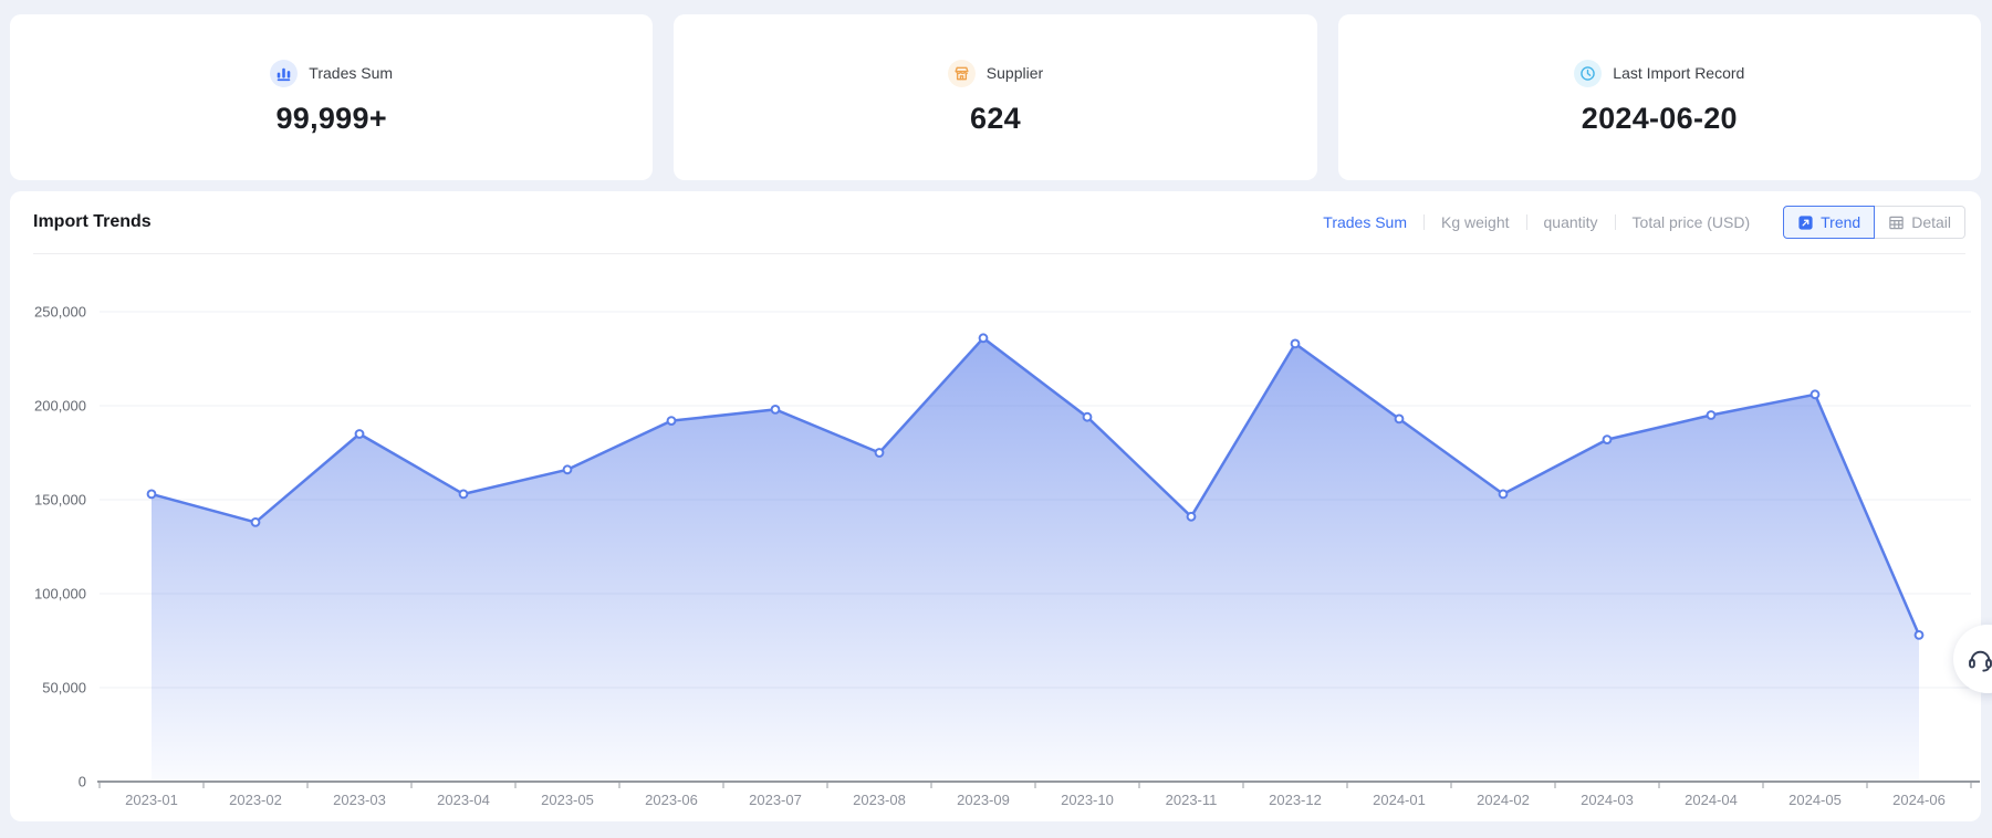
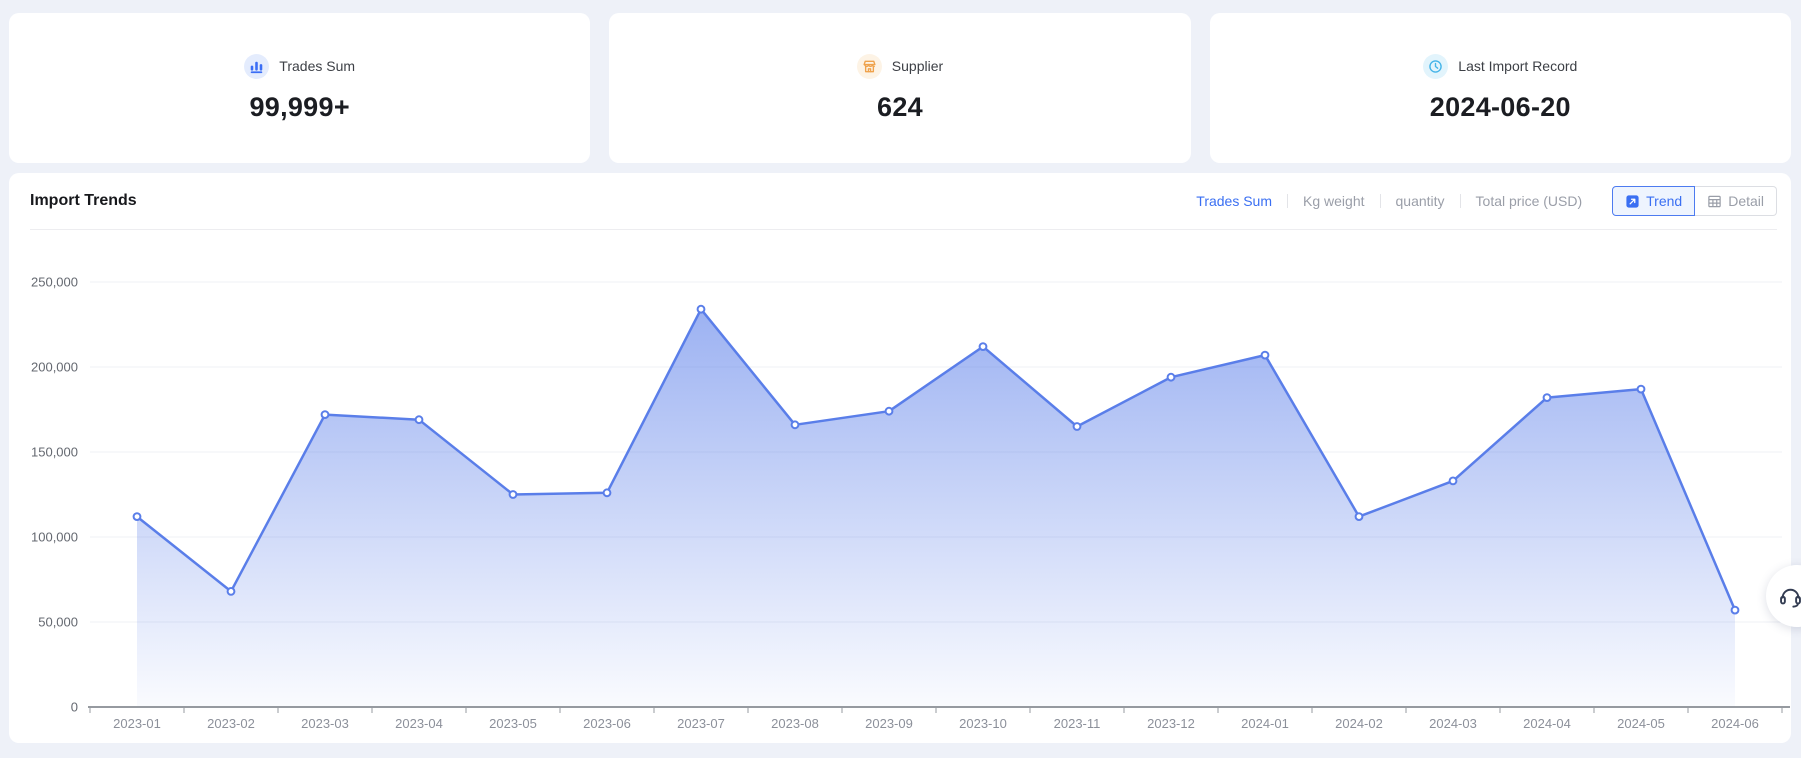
2023-01: 153000 -> 112000
2023-02: 138000 -> 68000
2023-03: 185000 -> 172000
2023-04: 153000 -> 169000
2023-05: 166000 -> 125000
2023-06: 192000 -> 126000
2023-07: 198000 -> 234000
2023-08: 175000 -> 166000
2023-09: 236000 -> 174000
2023-10: 194000 -> 212000
2023-11: 141000 -> 165000
2023-12: 233000 -> 194000
2024-01: 193000 -> 207000
2024-02: 153000 -> 112000
2024-03: 182000 -> 133000
2024-04: 195000 -> 182000
2024-05: 206000 -> 187000
2024-06: 78000 -> 57000
